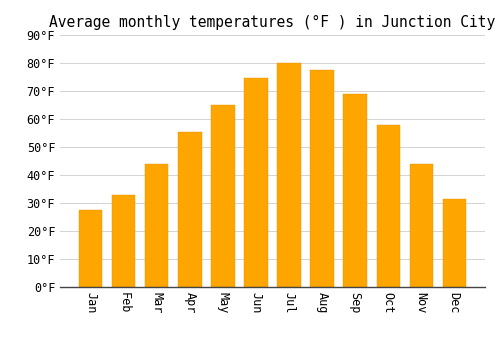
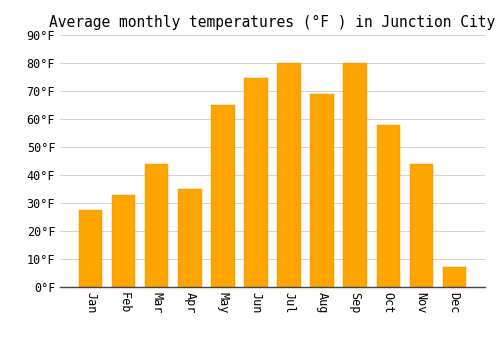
Apr: 55.5°F -> 35.0°F
Aug: 77.5°F -> 69.0°F
Sep: 69.0°F -> 80.0°F
Dec: 31.5°F -> 7.0°F
